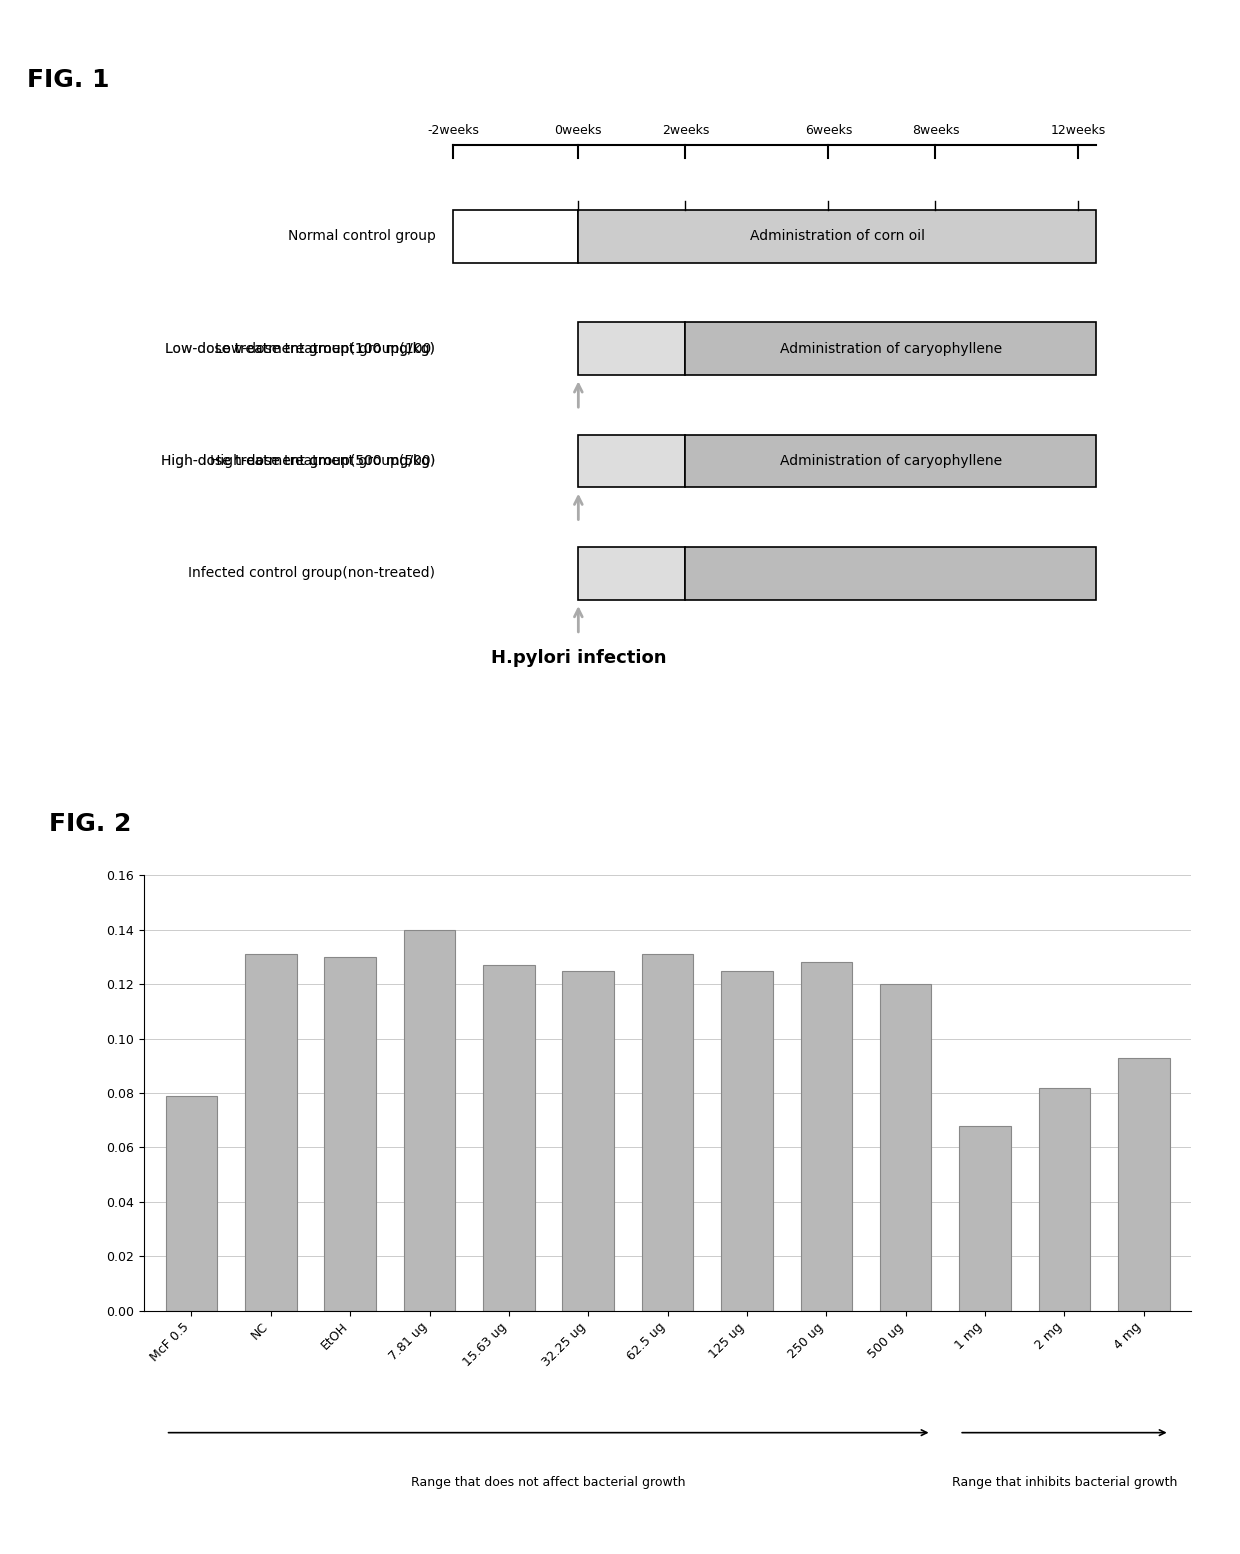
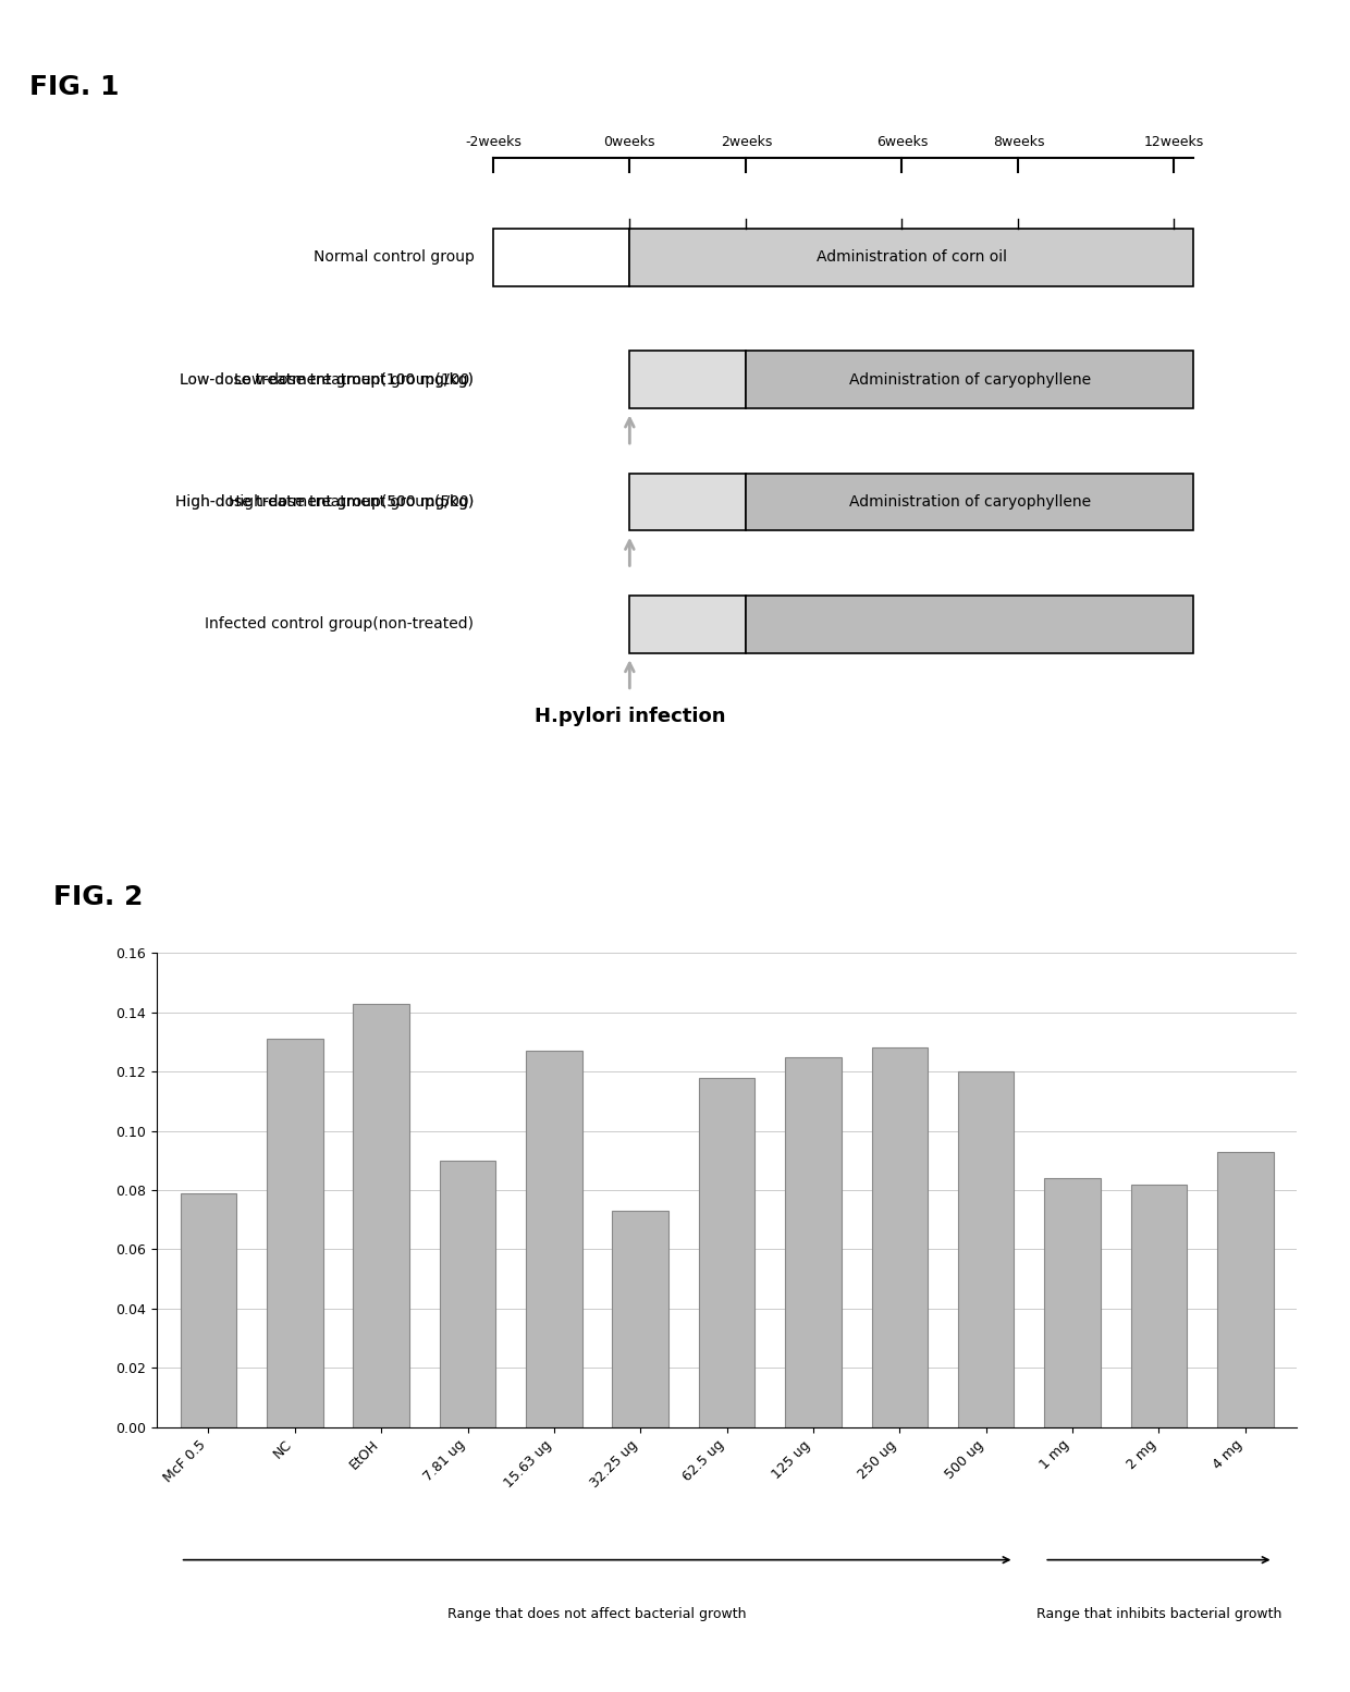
EtOH: 0.130 -> 0.143
7.81 ug: 0.140 -> 0.090
32.25 ug: 0.125 -> 0.073
62.5 ug: 0.131 -> 0.118
1 mg: 0.068 -> 0.084
